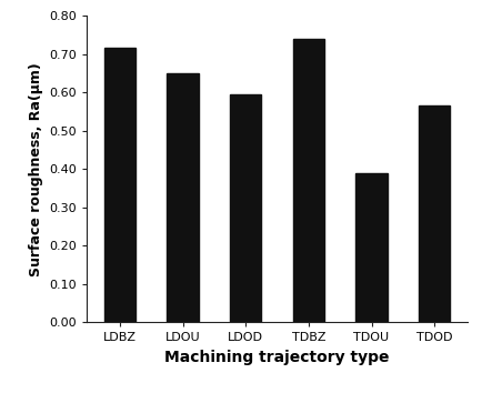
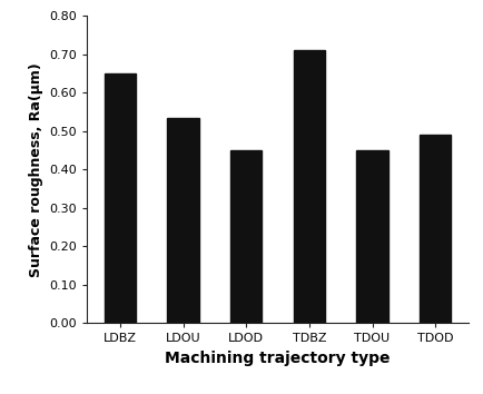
LDBZ: 0.715 -> 0.650
LDOU: 0.650 -> 0.535
LDOD: 0.595 -> 0.450
TDBZ: 0.740 -> 0.710
TDOU: 0.390 -> 0.450
TDOD: 0.565 -> 0.490
